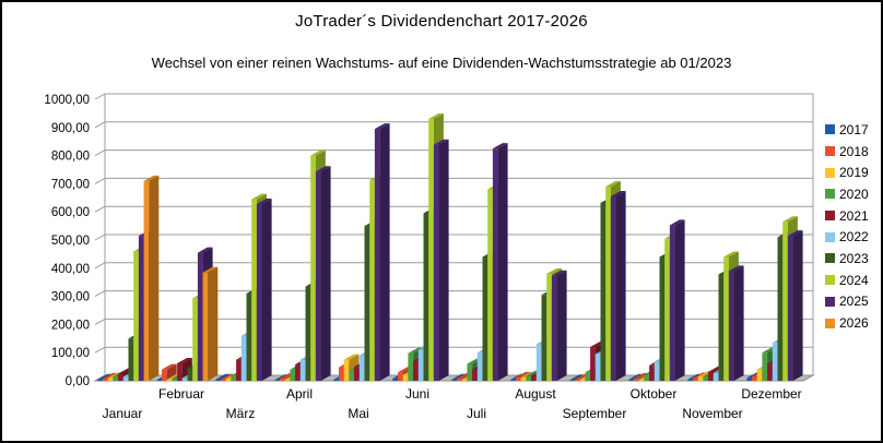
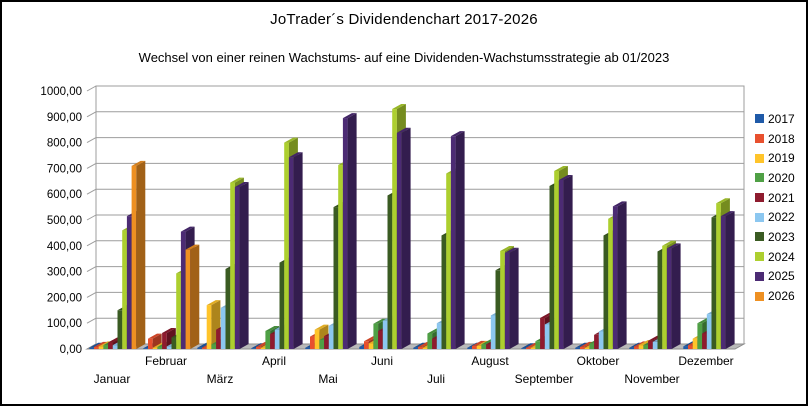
2019/März: 10 -> 170
2020/April: 40 -> 70
2024/November: 440 -> 400
